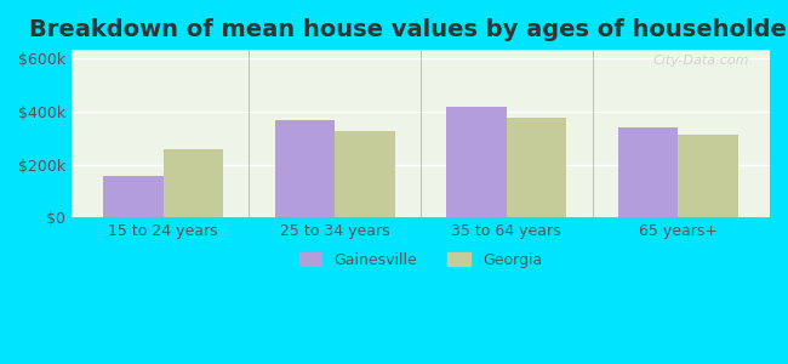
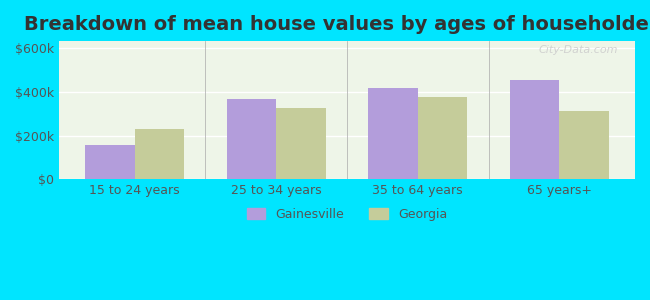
Georgia/15 to 24 years: $255k -> $230k
Gainesville/65 years+: $340k -> $455k
